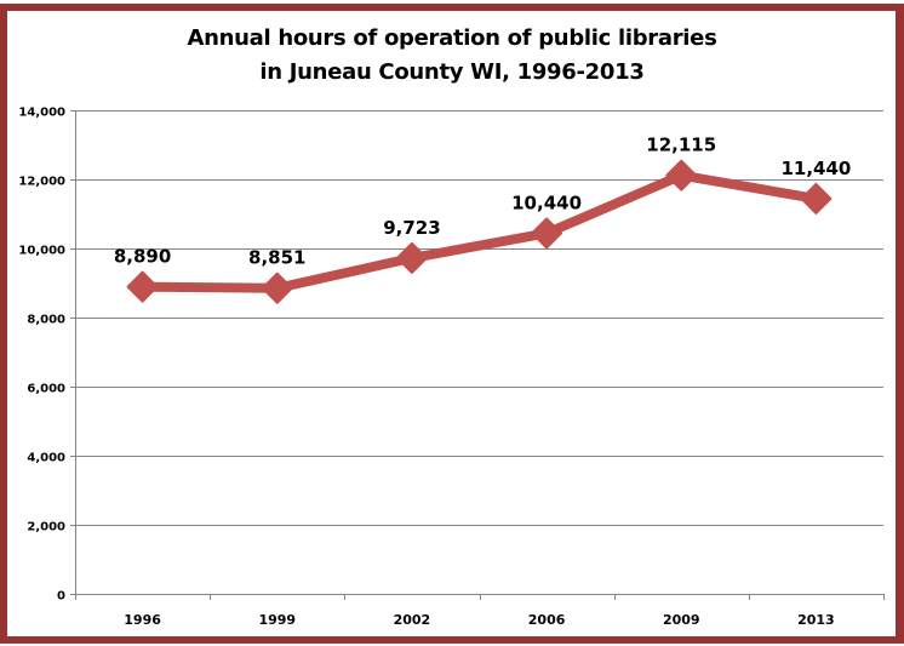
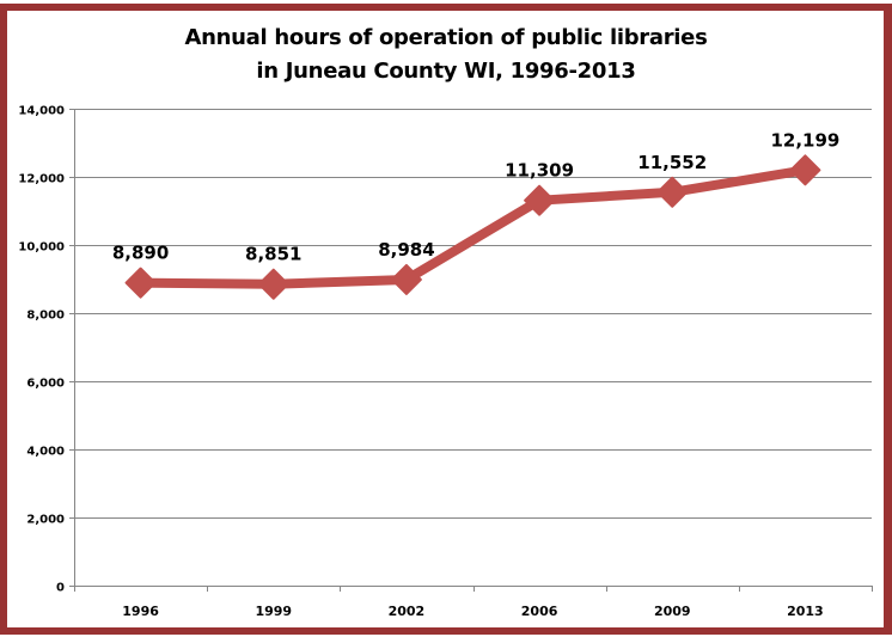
2002: 9,723 -> 8,984
2006: 10,440 -> 11,309
2009: 12,115 -> 11,552
2013: 11,440 -> 12,199
